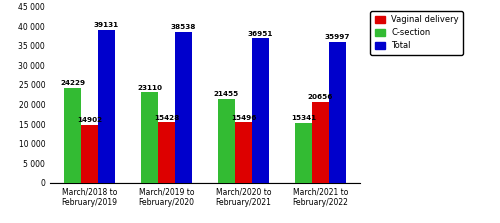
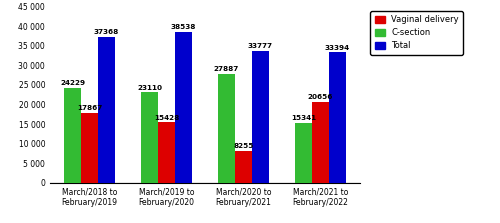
Vaginal delivery/March/2018 to February/2019: 14902 -> 17867
Total/March/2018 to February/2019: 39131 -> 37368
C-section/March/2020 to February/2021: 21455 -> 27887
Vaginal delivery/March/2020 to February/2021: 15496 -> 8255
Total/March/2020 to February/2021: 36951 -> 33777
Total/March/2021 to February/2022: 35997 -> 33394
